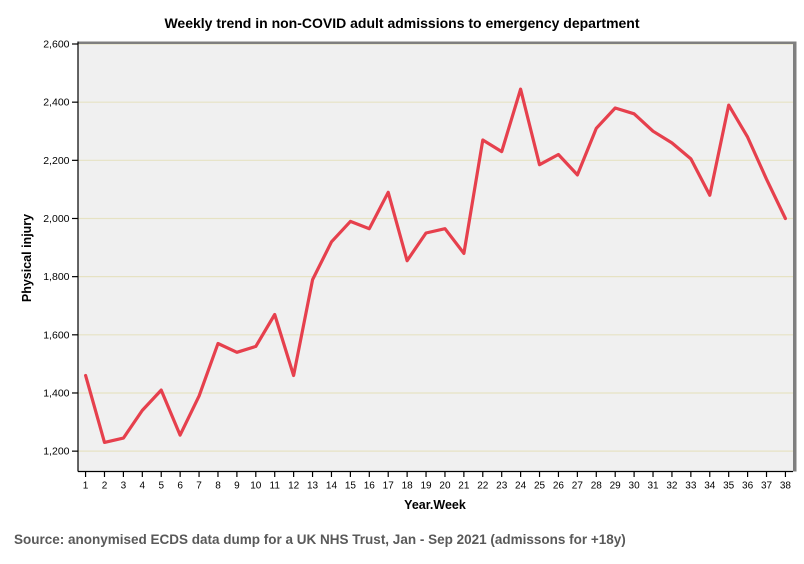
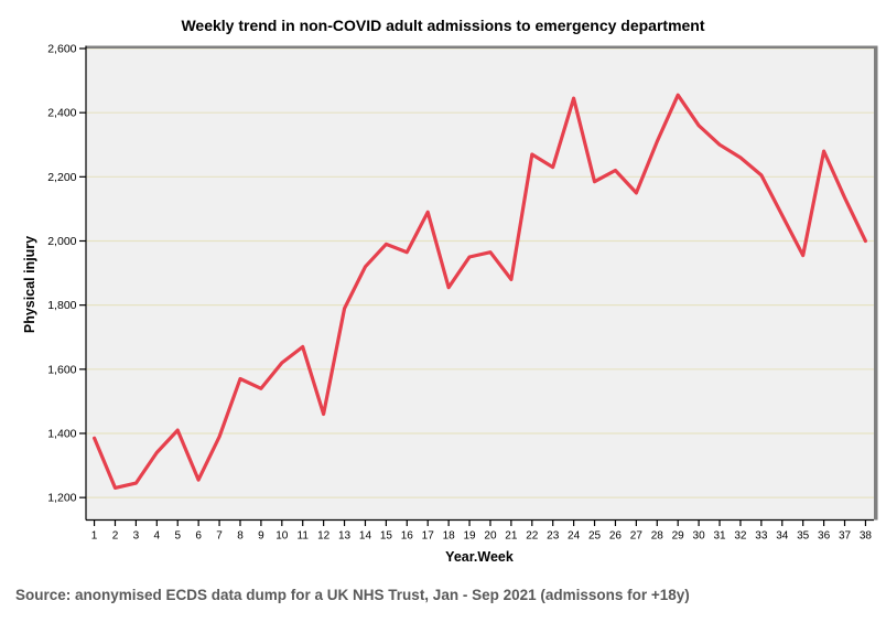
1: 1460 -> 1380
10: 1560 -> 1620
29: 2380 -> 2460
35: 2390 -> 1960
